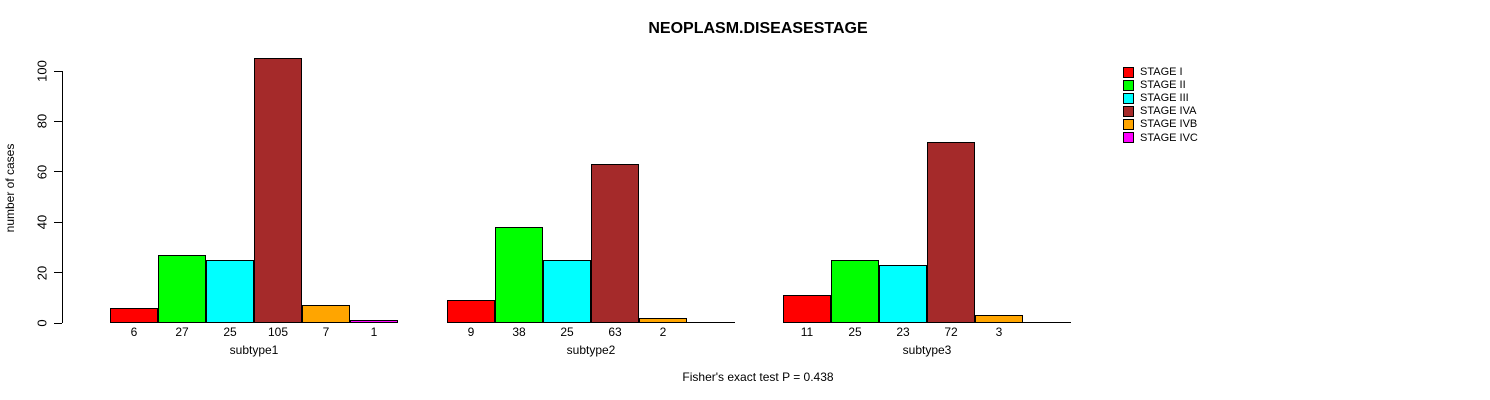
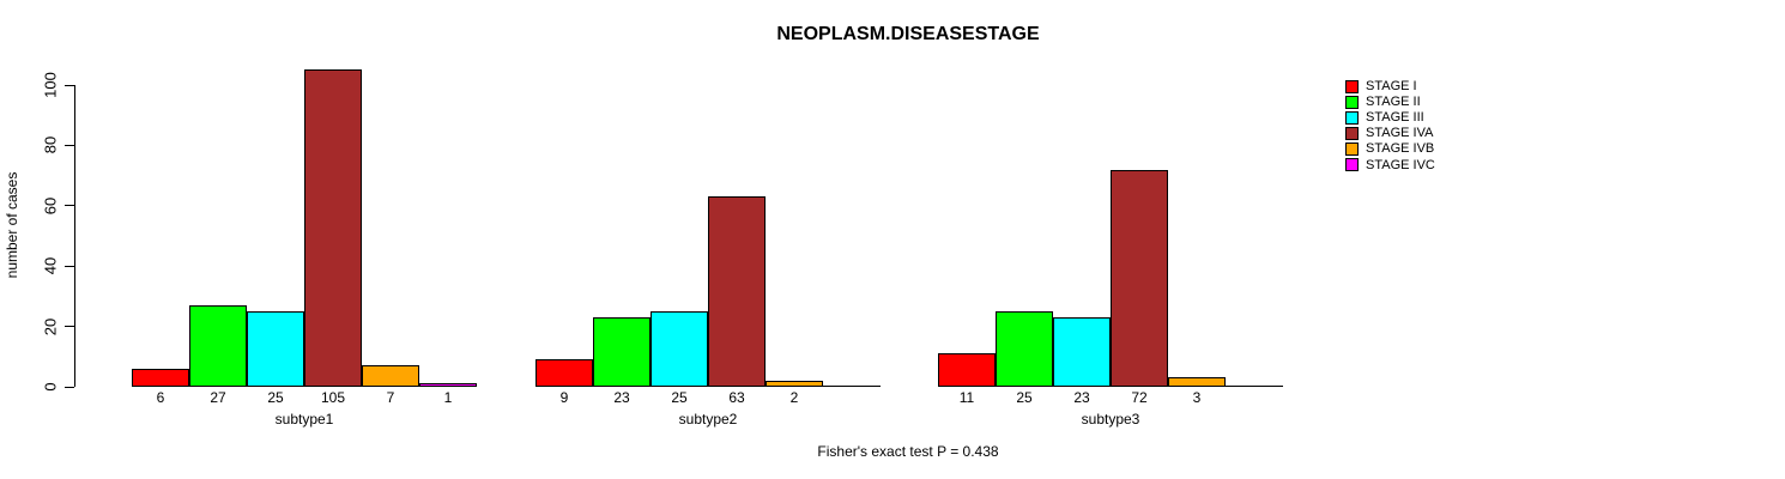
STAGE II/subtype2: 38 -> 23
